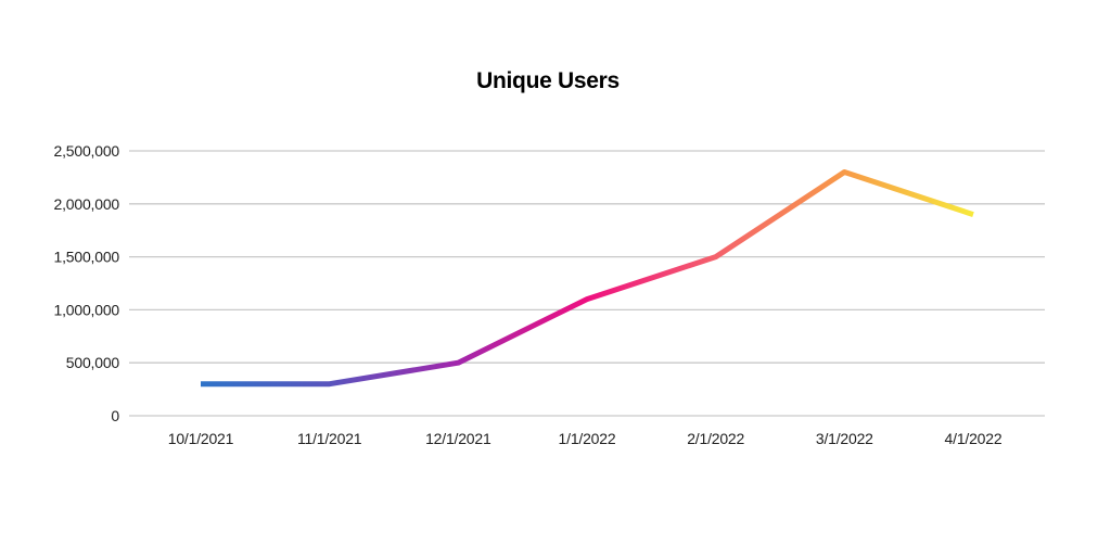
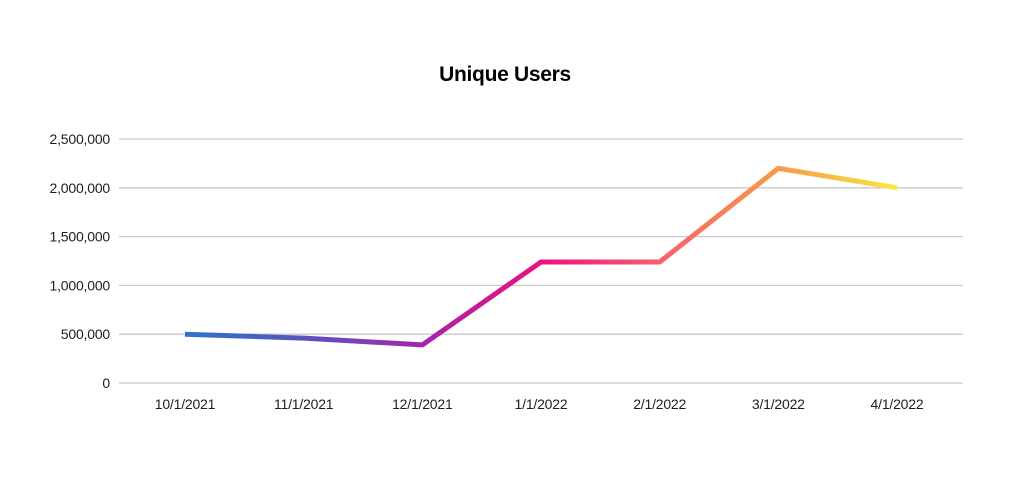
10/1/2021: 300000 -> 500000
11/1/2021: 300000 -> 500000
12/1/2021: 500000 -> 400000
1/1/2022: 1100000 -> 1200000
2/1/2022: 1500000 -> 1200000
3/1/2022: 2300000 -> 2200000
4/1/2022: 1900000 -> 2000000
